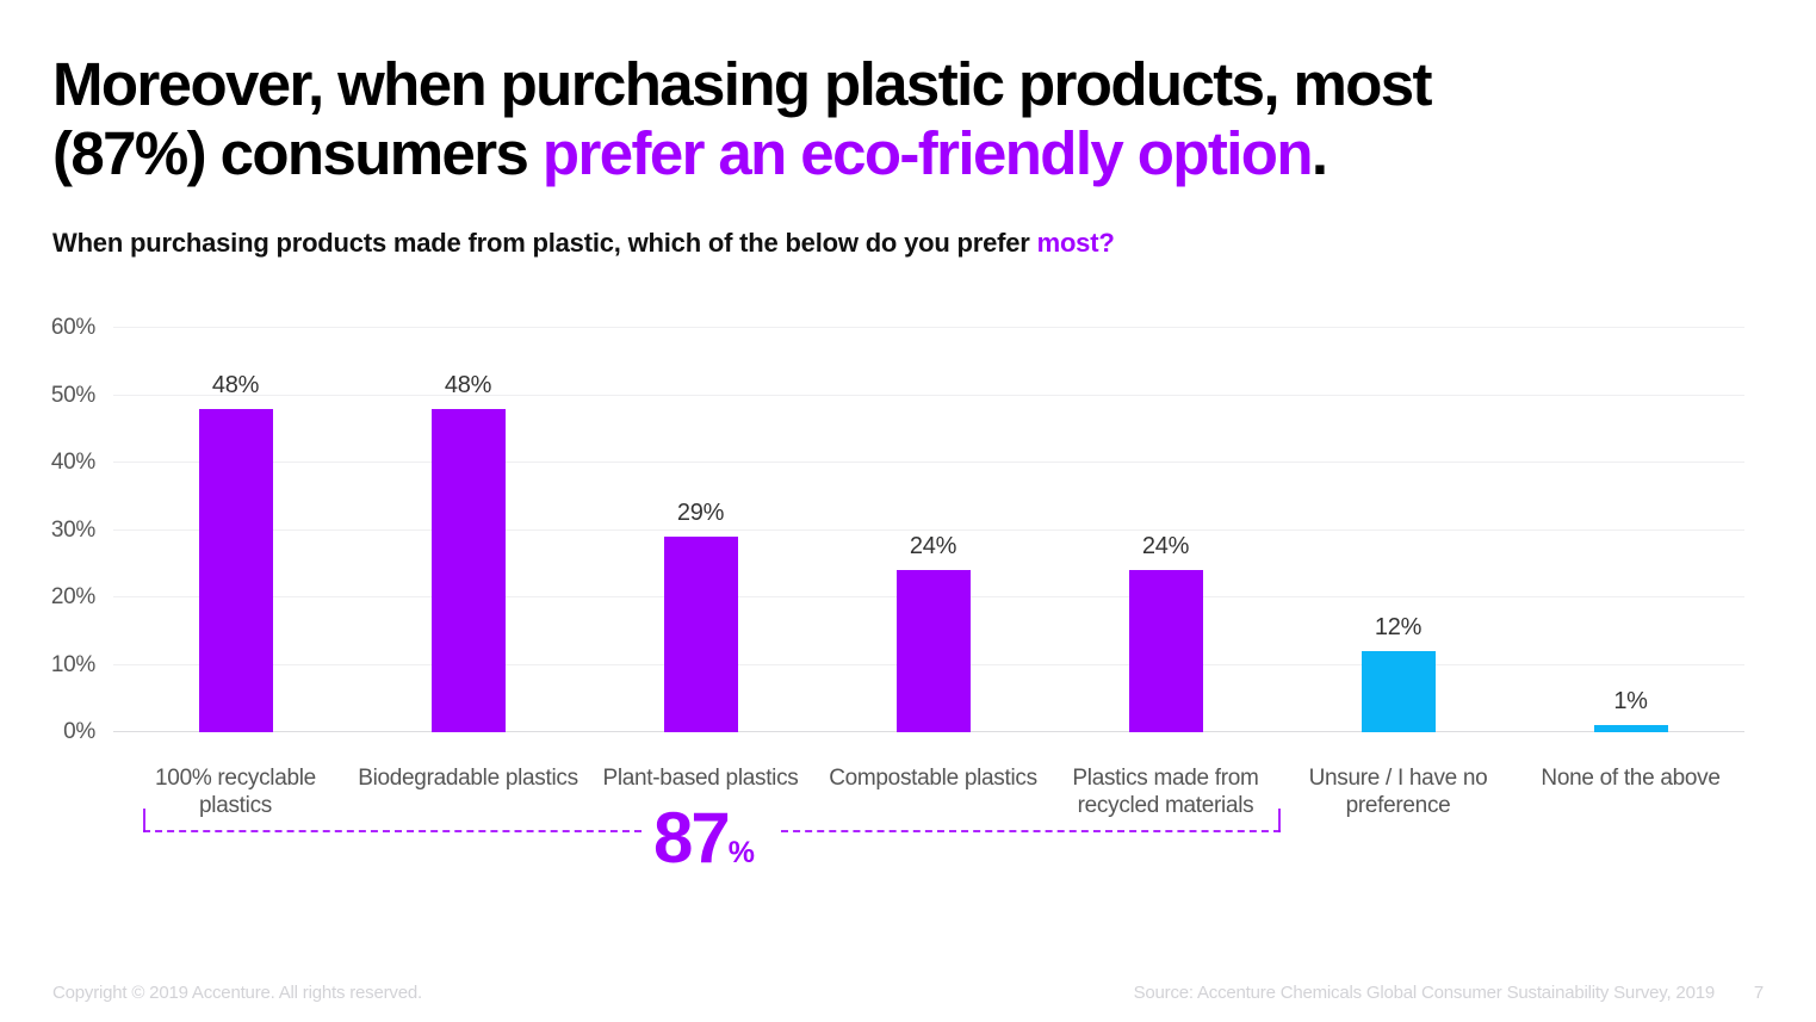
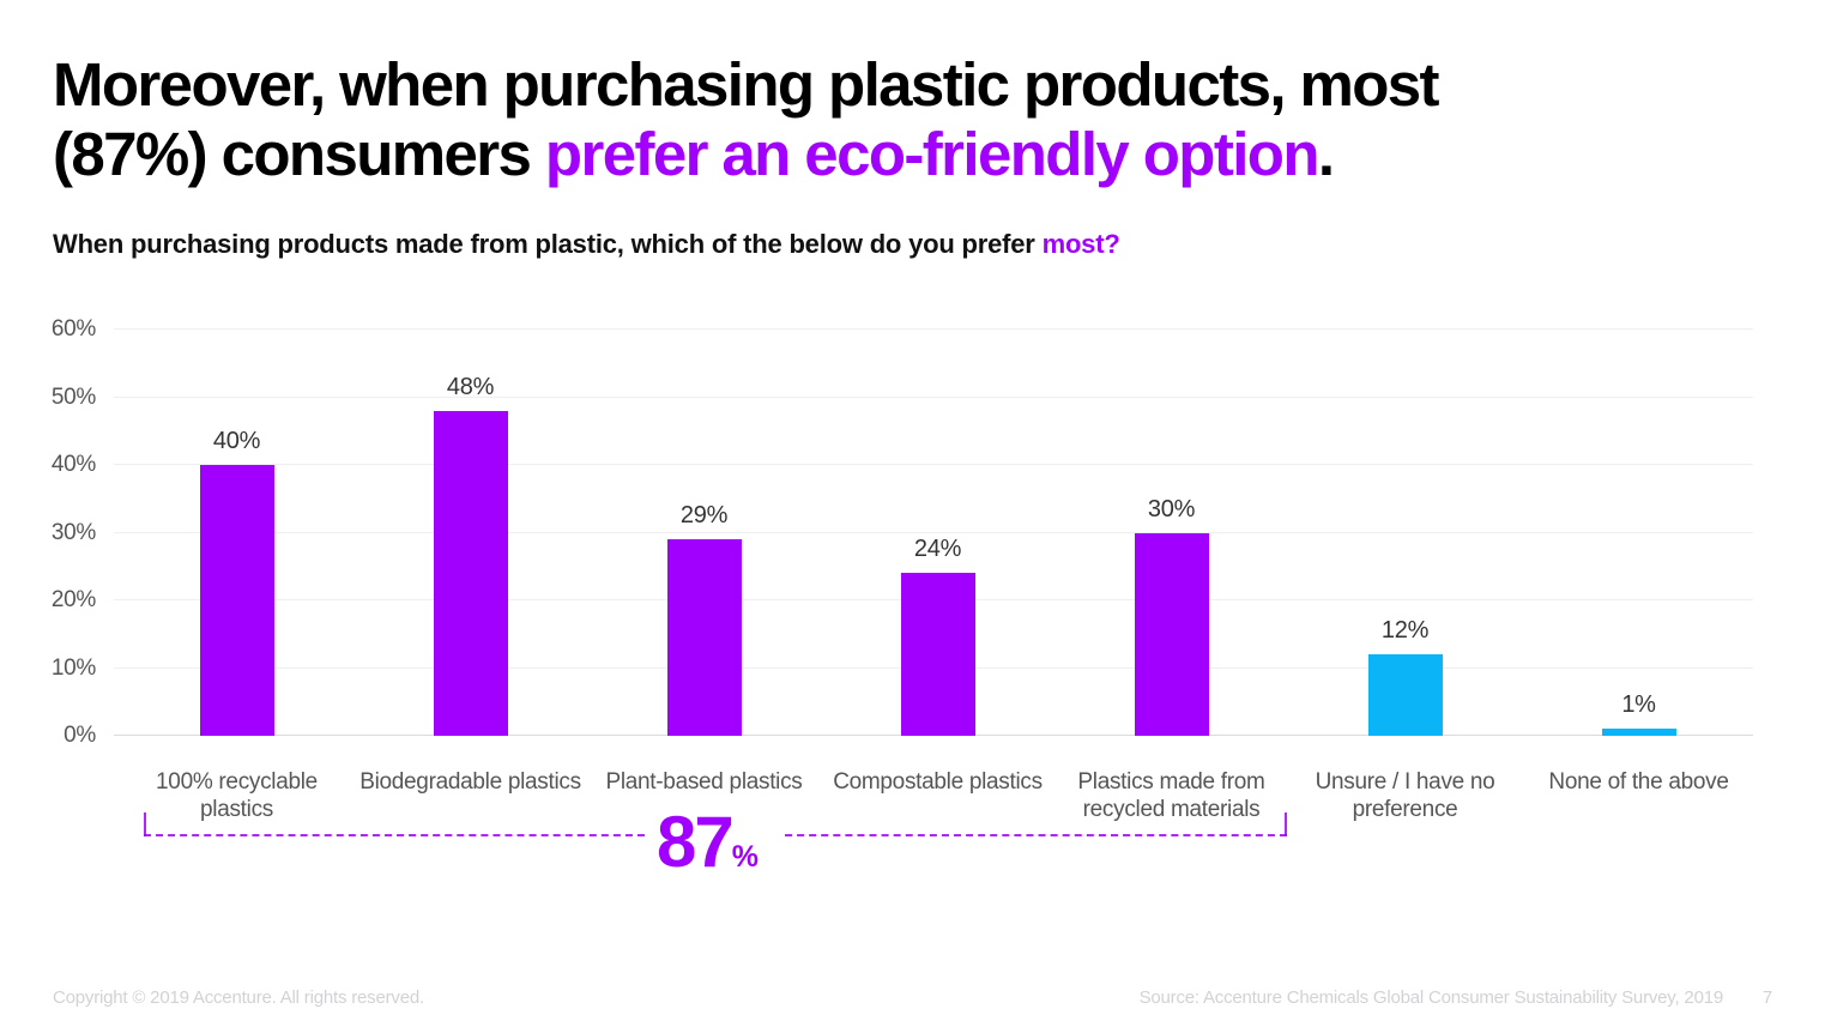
100% recyclable plastics: 48% -> 40%
Plastics made from recycled materials: 24% -> 30%
